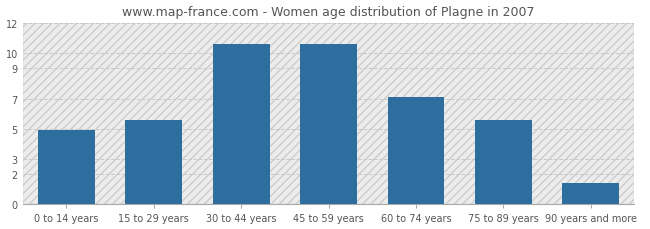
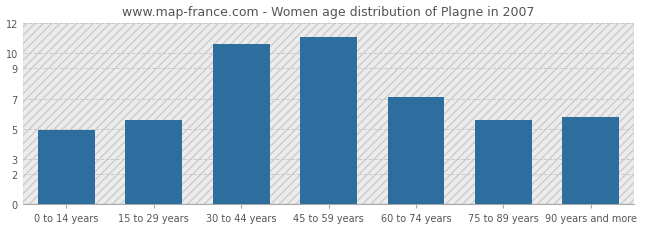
45 to 59 years: 10.6 -> 11.1
90 years and more: 1.4 -> 5.8
